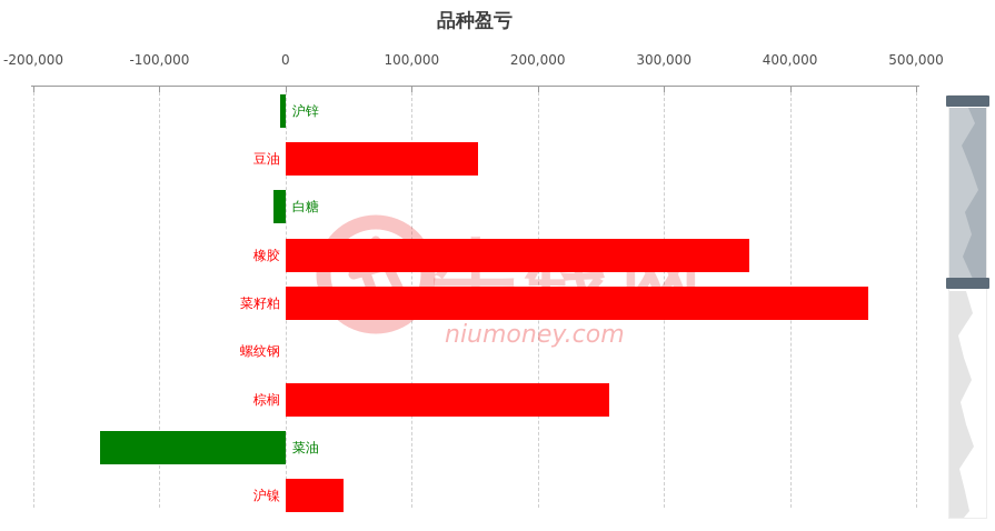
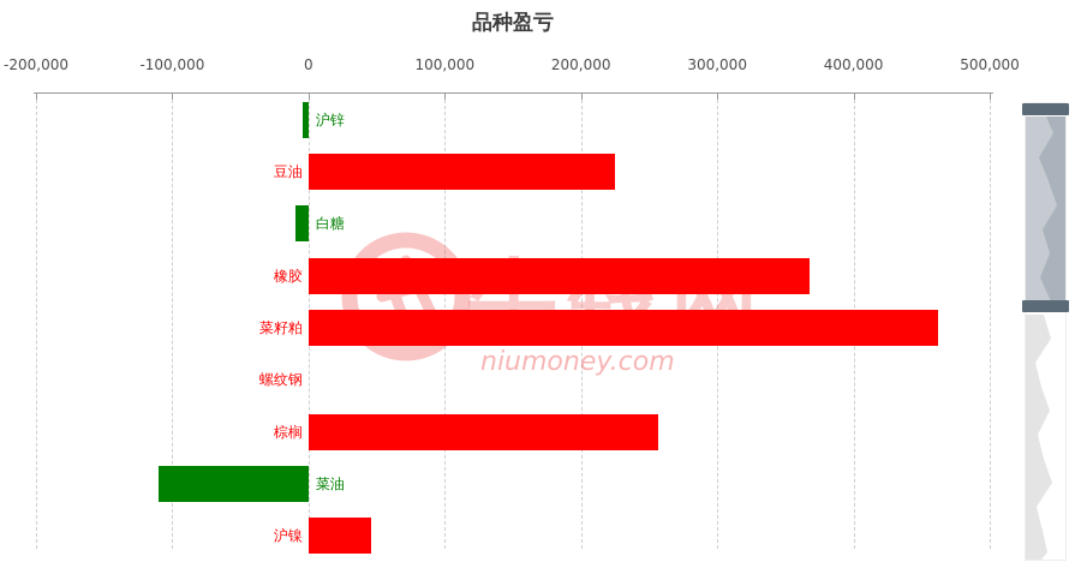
豆油: 153000 -> 225000
菜油: -147000 -> -110000
